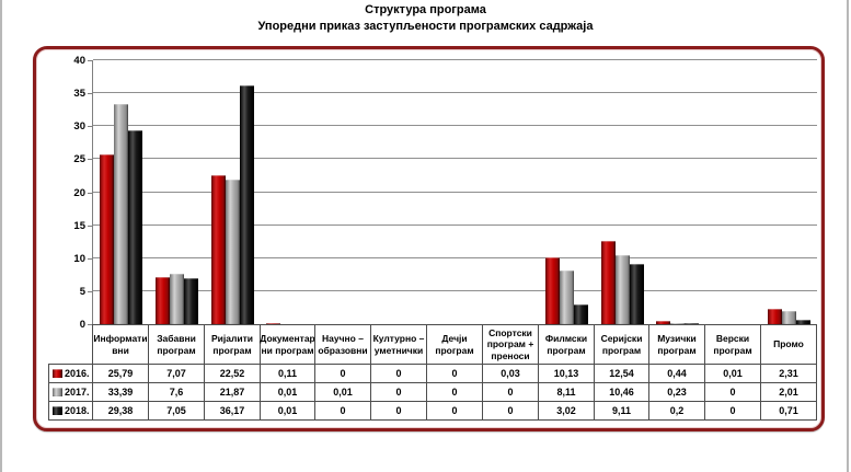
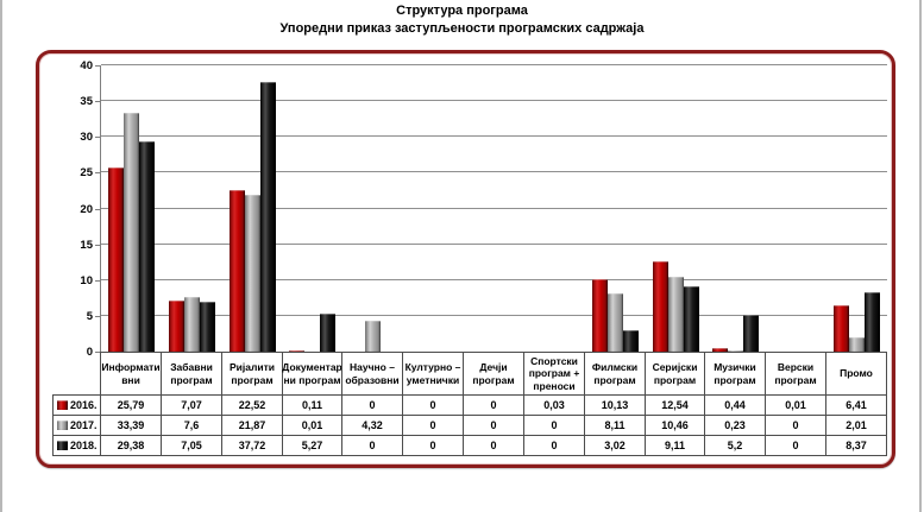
2018./Ријалити програм: 36,17 -> 37,72
2018./Документарни програм: 0,01 -> 5,27
2017./Научно – образовни: 0,01 -> 4,32
2018./Музички програм: 0,2 -> 5,2
2016./Промо: 2,31 -> 6,41
2018./Промо: 0,71 -> 8,37
